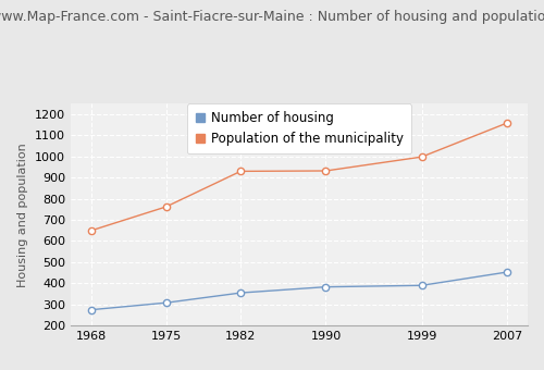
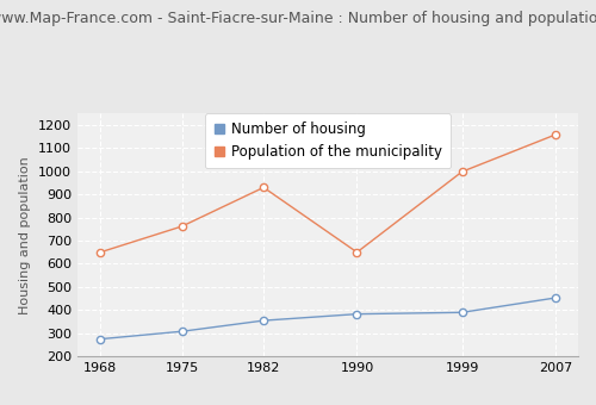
Population of the municipality/1990: 930 -> 650
